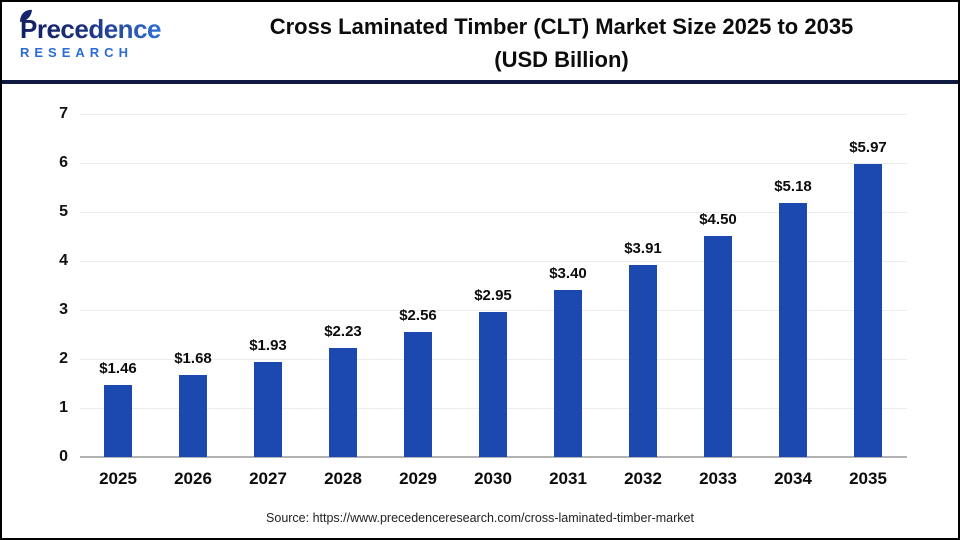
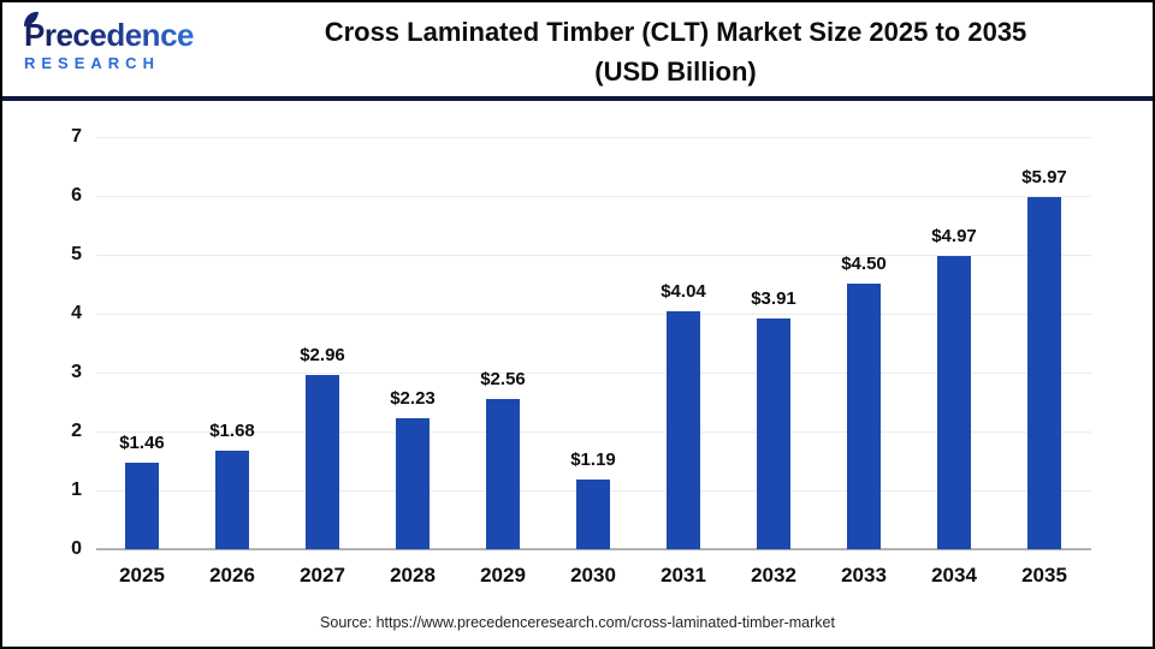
2027: $1.93 -> $2.96
2030: $2.95 -> $1.19
2031: $3.40 -> $4.04
2034: $5.18 -> $4.97
